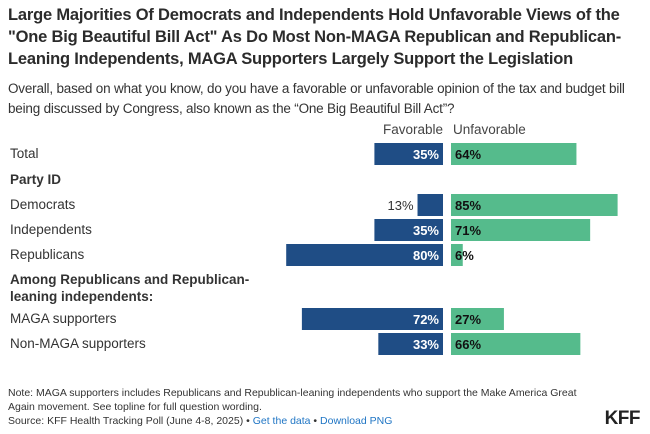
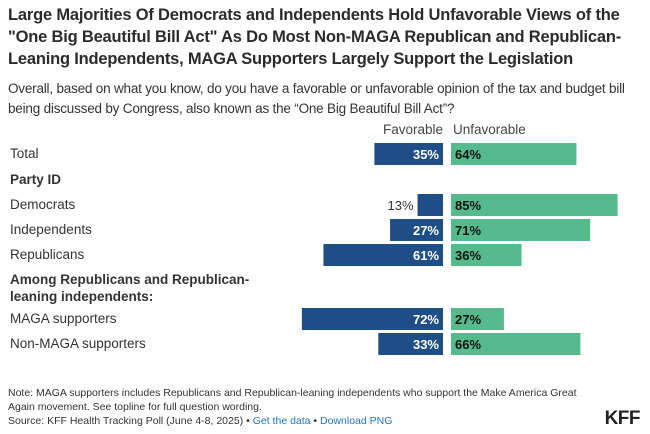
Favorable/Independents: 35% -> 27%
Favorable/Republicans: 80% -> 61%
Unfavorable/Republicans: 6% -> 36%
